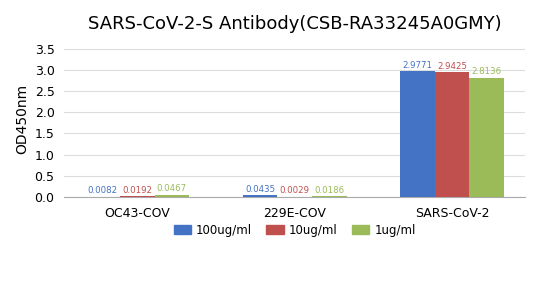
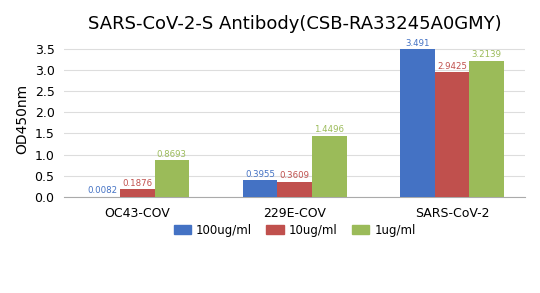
10ug/ml/OC43-COV: 0.0192 -> 0.1876
1ug/ml/OC43-COV: 0.0467 -> 0.8693
100ug/ml/229E-COV: 0.0435 -> 0.3955
10ug/ml/229E-COV: 0.0029 -> 0.3609
1ug/ml/229E-COV: 0.0186 -> 1.4496
100ug/ml/SARS-CoV-2: 2.9771 -> 3.491
1ug/ml/SARS-CoV-2: 2.8136 -> 3.2139
